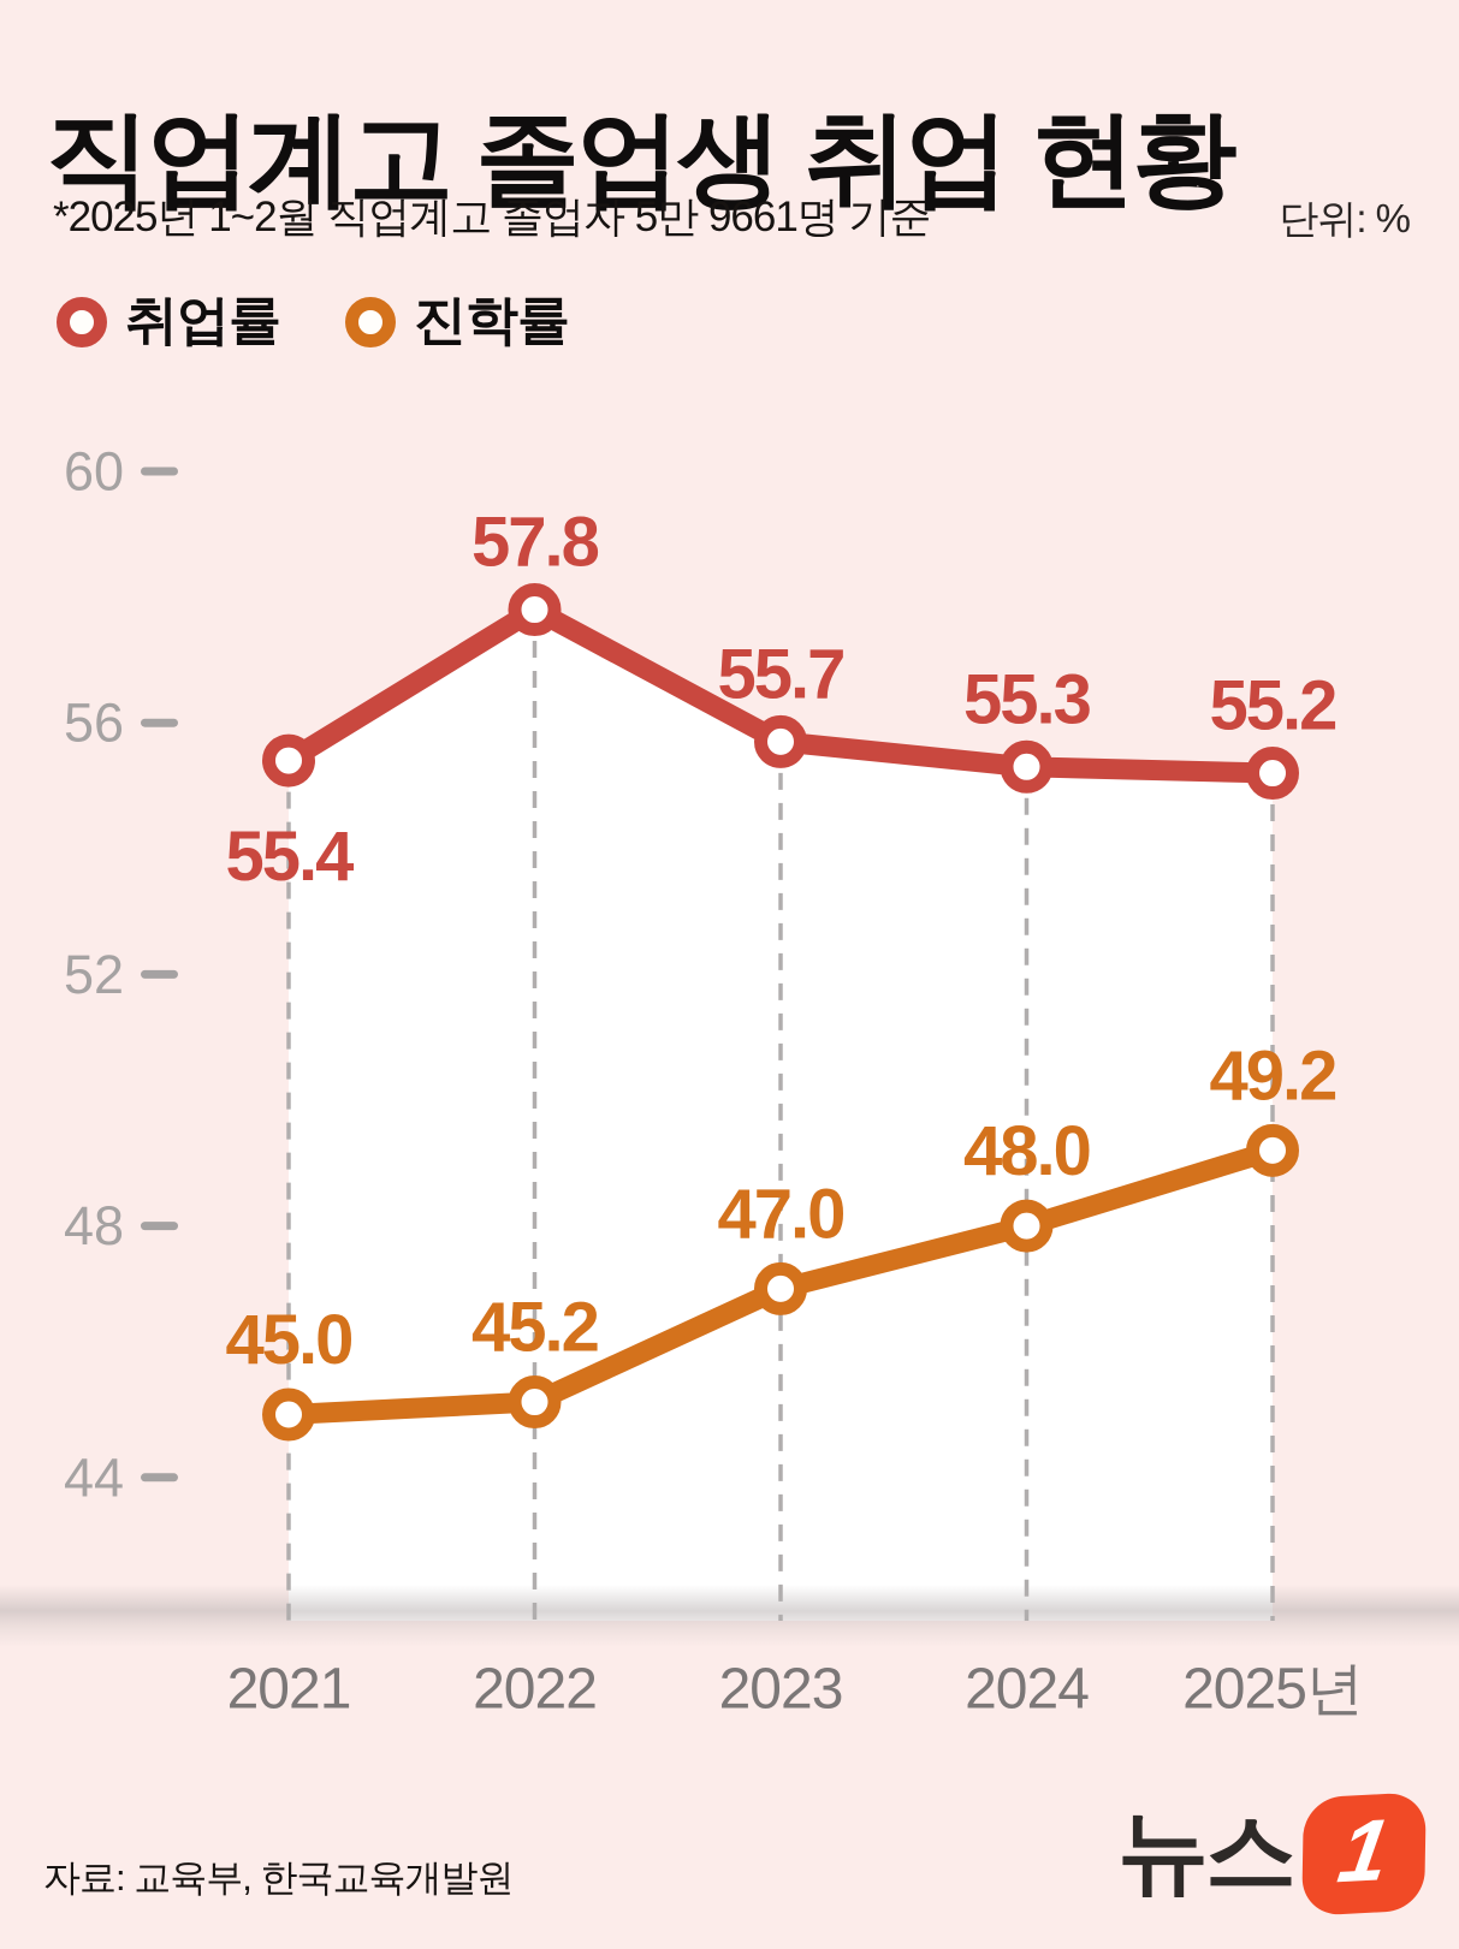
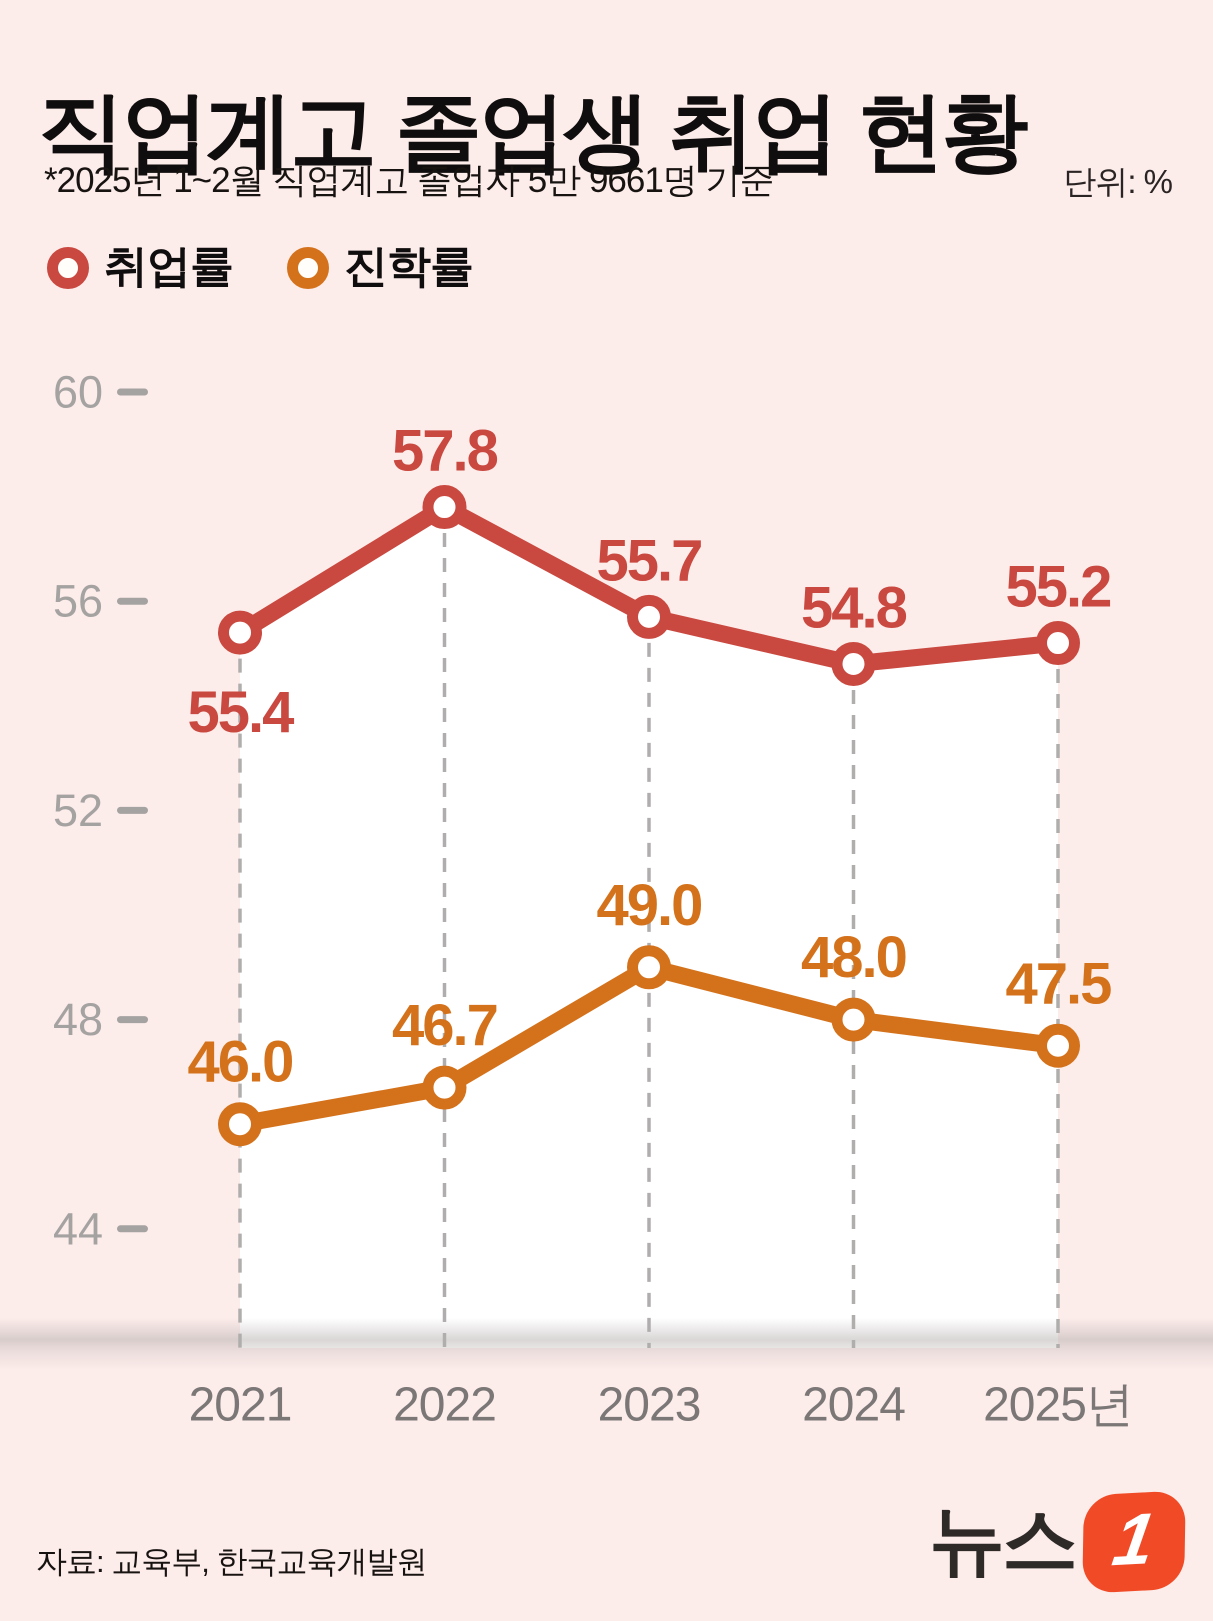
진학률/2021: 45.0 -> 46.0
진학률/2022: 45.2 -> 46.7
진학률/2023: 47.0 -> 49.0
취업률/2024: 55.3 -> 54.8
진학률/2025년: 49.2 -> 47.5
